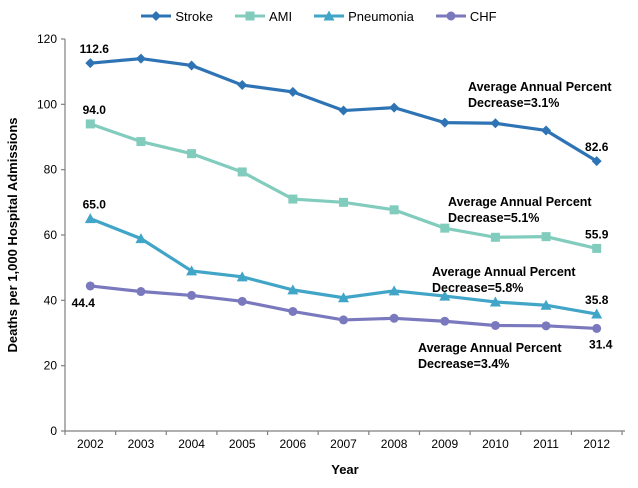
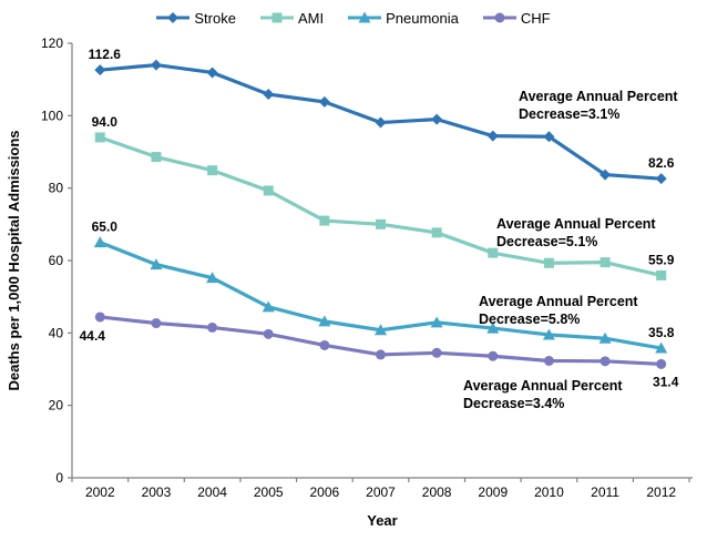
Pneumonia/2004: 49 -> 55
Stroke/2011: 92 -> 84
